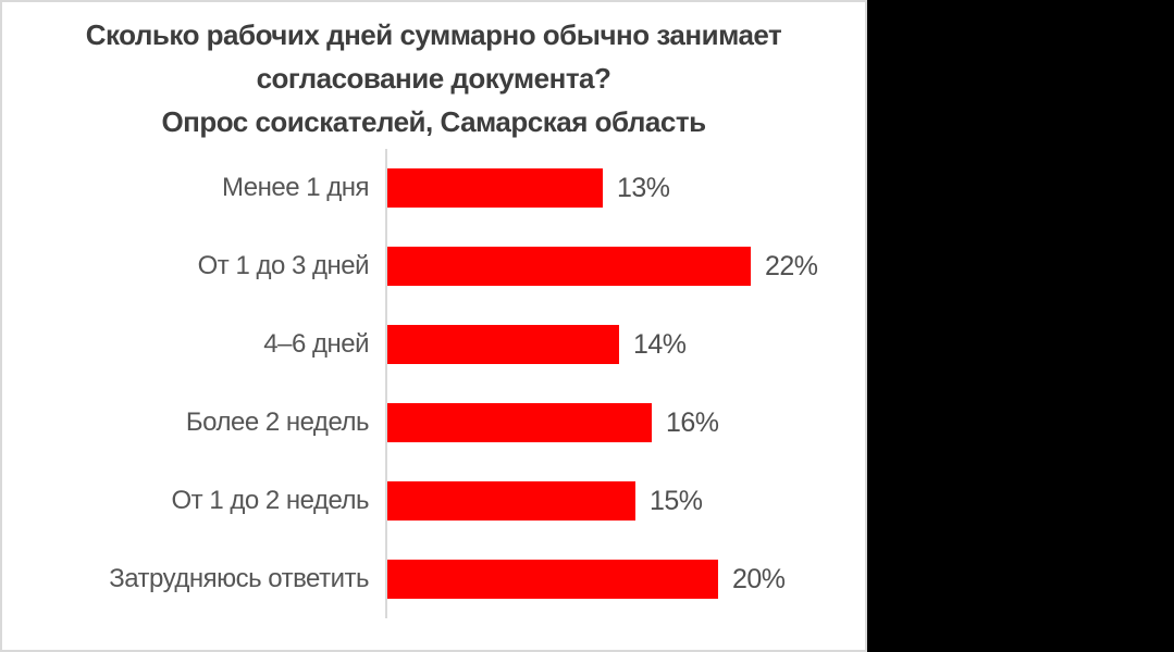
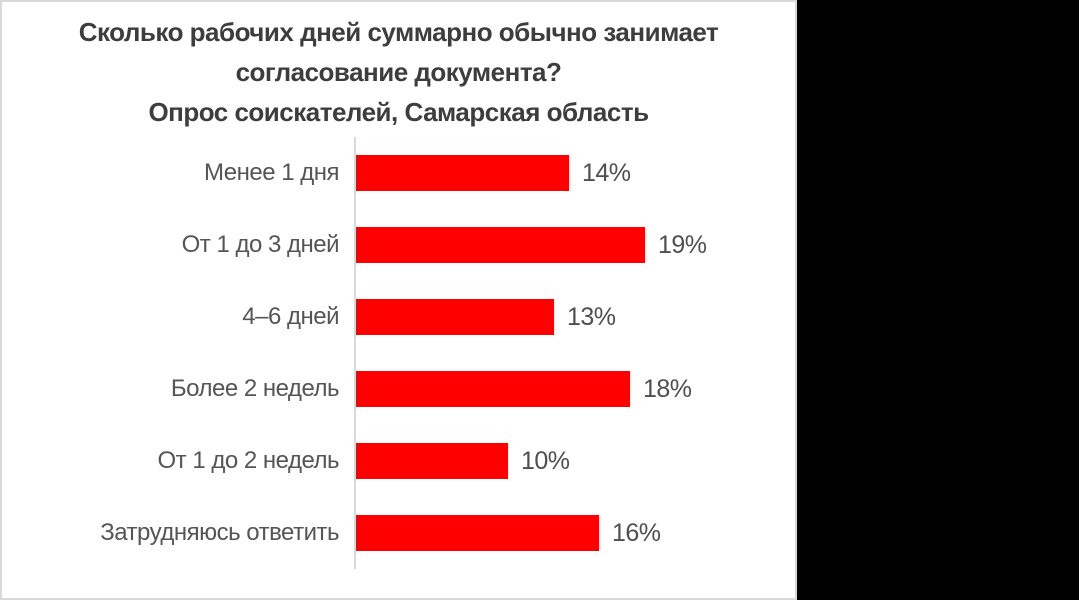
Менее 1 дня: 13% -> 14%
От 1 до 3 дней: 22% -> 19%
4–6 дней: 14% -> 13%
Более 2 недель: 16% -> 18%
От 1 до 2 недель: 15% -> 10%
Затрудняюсь ответить: 20% -> 16%
